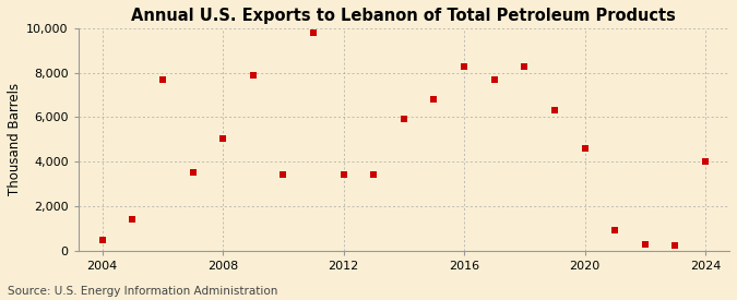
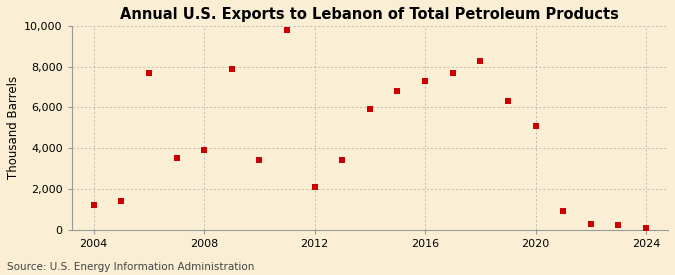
2004: 500 -> 1,200
2008: 5,050 -> 3,900
2012: 3,400 -> 2,100
2016: 8,300 -> 7,300
2020: 4,600 -> 5,100
2024: 4,000 -> 100
